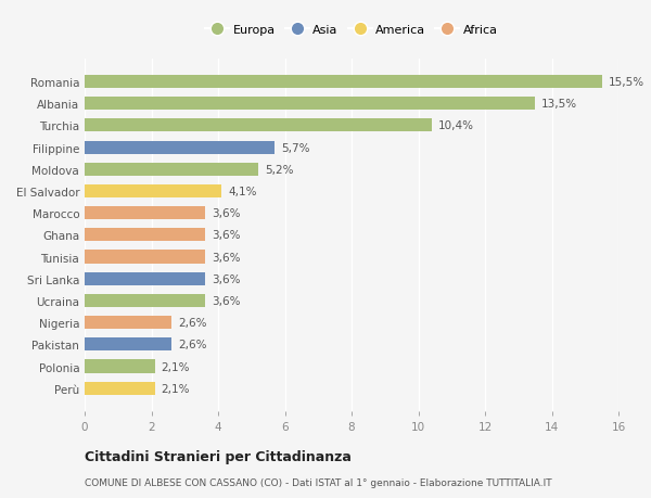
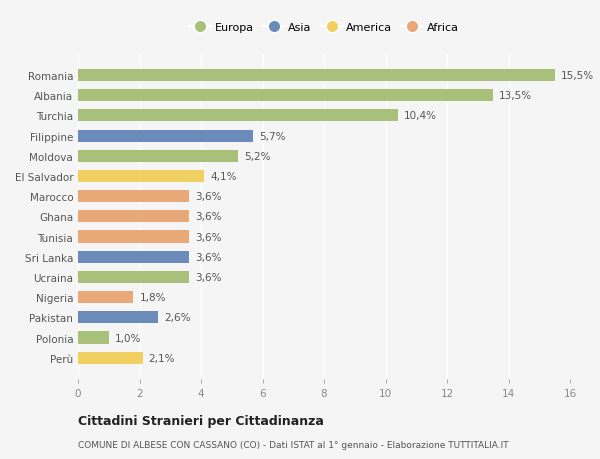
Nigeria: 2,6% -> 1,8%
Polonia: 2,1% -> 1,0%
